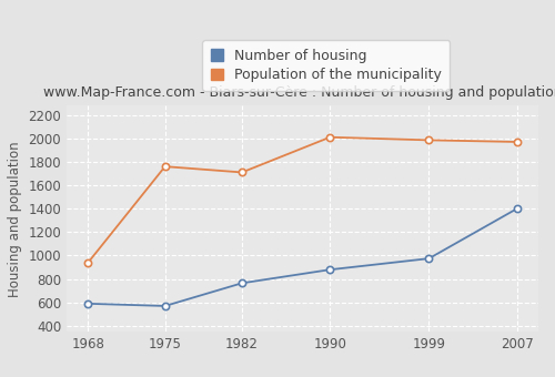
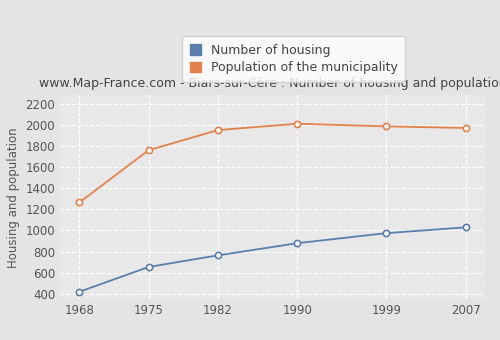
Number of housing/1968: 590 -> 420
Population of the municipality/1968: 940 -> 1260
Number of housing/1975: 570 -> 660
Population of the municipality/1982: 1710 -> 1950
Number of housing/2007: 1400 -> 1030
